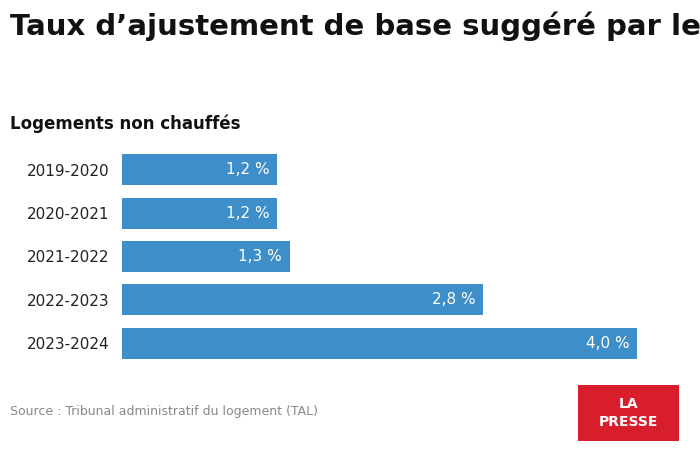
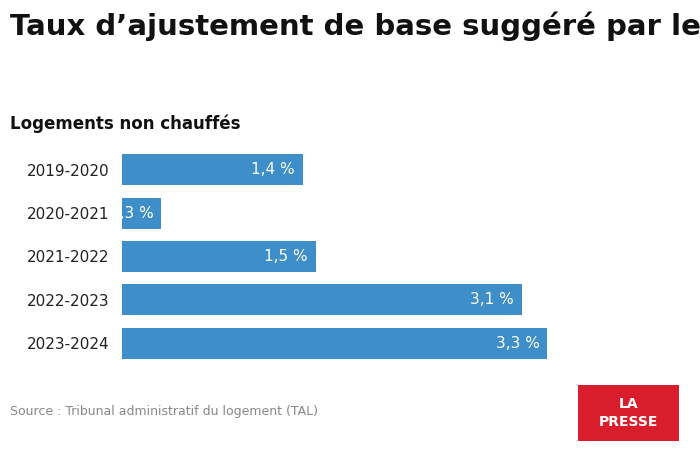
2019-2020: 1,2 -> 1,4
2020-2021: 1,2 -> 0,3
2021-2022: 1,3 -> 1,5
2022-2023: 2,8 -> 3,1
2023-2024: 4,0 -> 3,3
